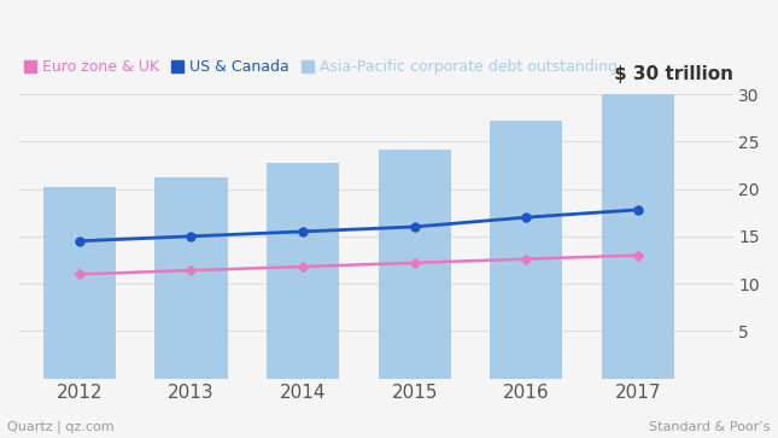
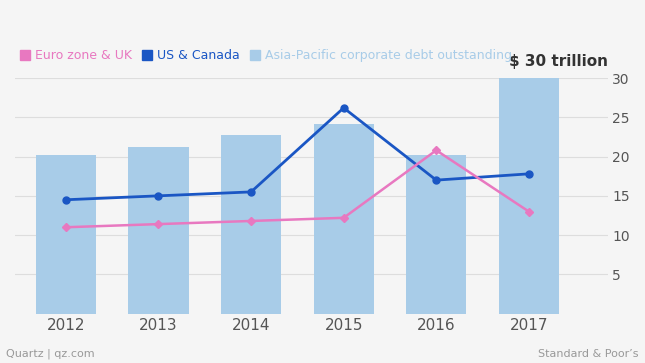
US & Canada/2015: 16.0 -> 26.2
Asia-Pacific corporate debt outstanding/2016: 27.2 -> 20.2
Euro zone & UK/2016: 12.6 -> 20.8
